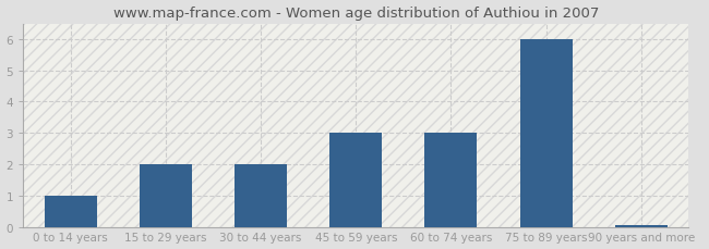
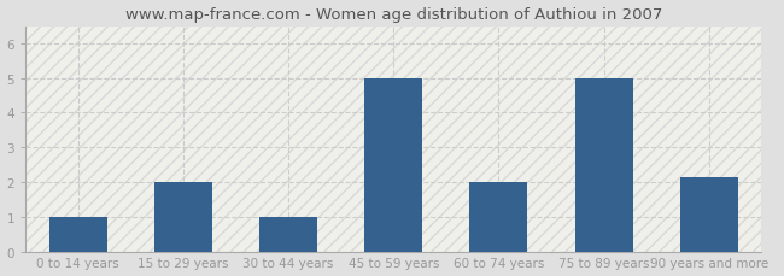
30 to 44 years: 2.00 -> 1.00
45 to 59 years: 3.00 -> 5.00
60 to 74 years: 3.00 -> 2.00
75 to 89 years: 6.00 -> 5.00
90 years and more: 0.07 -> 2.15
